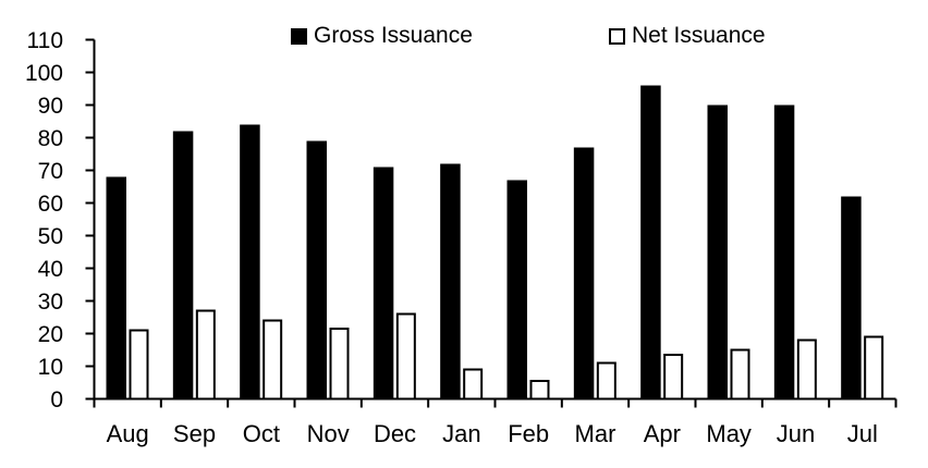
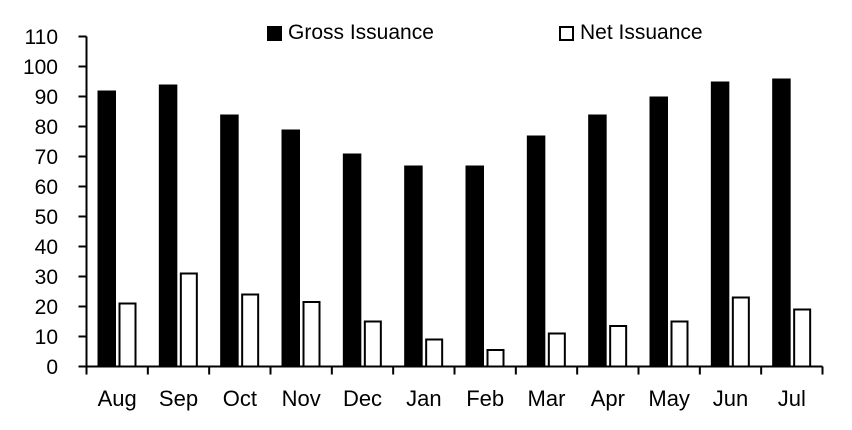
Gross Issuance/Aug: 68 -> 92
Gross Issuance/Sep: 82 -> 94
Net Issuance/Sep: 27 -> 31
Net Issuance/Dec: 26 -> 15
Gross Issuance/Jan: 72 -> 67
Gross Issuance/Apr: 96 -> 84
Gross Issuance/Jun: 90 -> 95
Net Issuance/Jun: 18 -> 23
Gross Issuance/Jul: 62 -> 96
